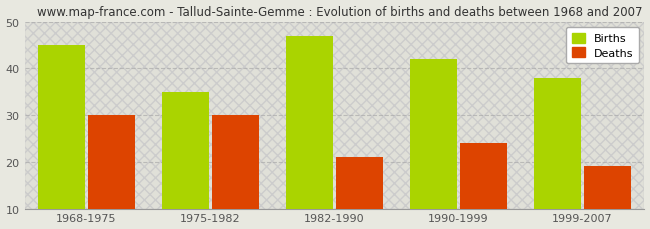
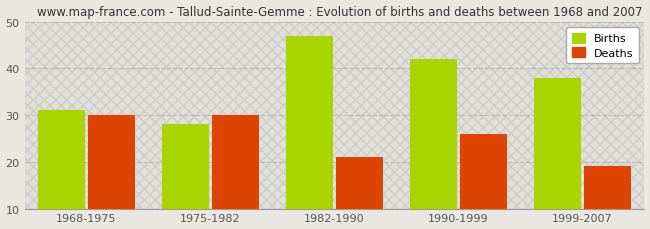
Births/1968-1975: 45 -> 31
Births/1975-1982: 35 -> 28
Deaths/1990-1999: 24 -> 26
